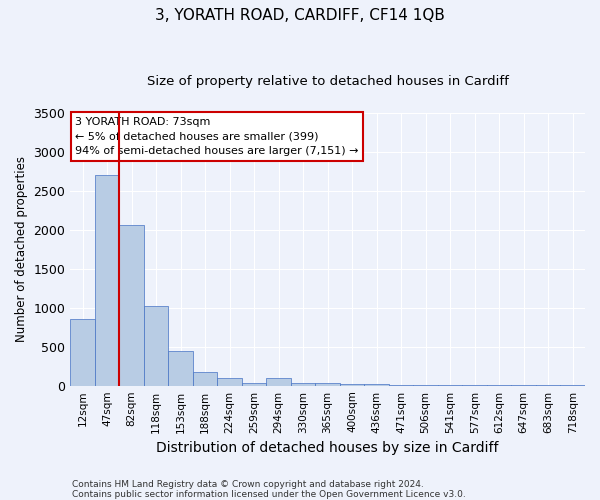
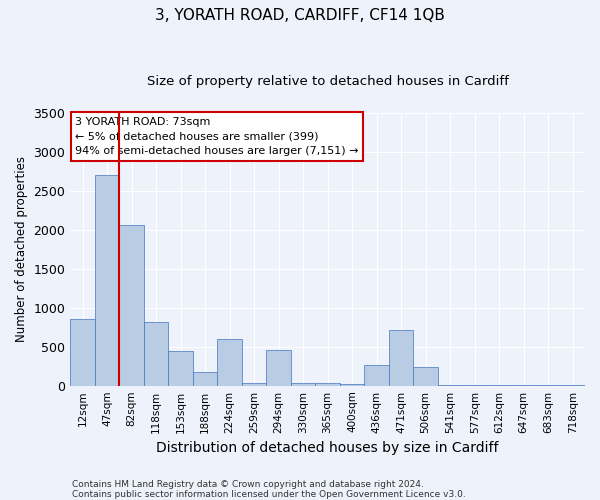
118sqm: 1020 -> 820
224sqm: 100 -> 600
294sqm: 100 -> 460
436sqm: 20 -> 260
471sqm: 20 -> 720
506sqm: 10 -> 240
